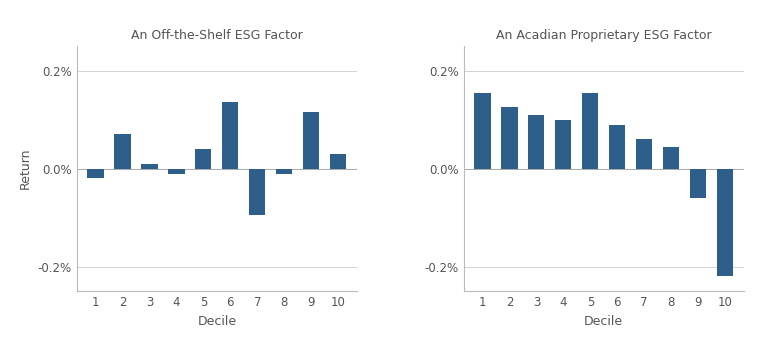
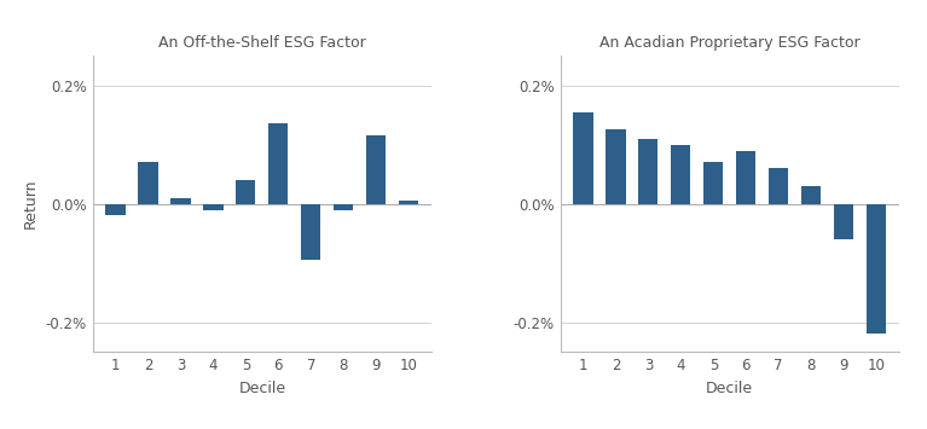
An Off-the-Shelf ESG Factor/10: 0.030% -> 0.005%
An Acadian Proprietary ESG Factor/5: 0.155% -> 0.070%
An Acadian Proprietary ESG Factor/8: 0.045% -> 0.030%
